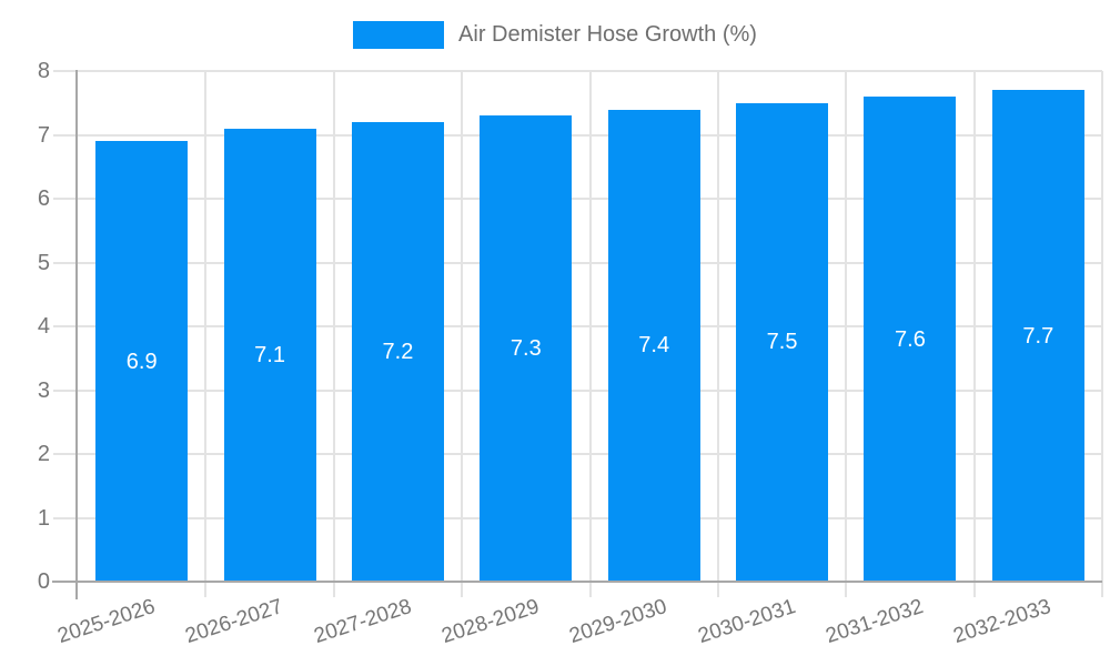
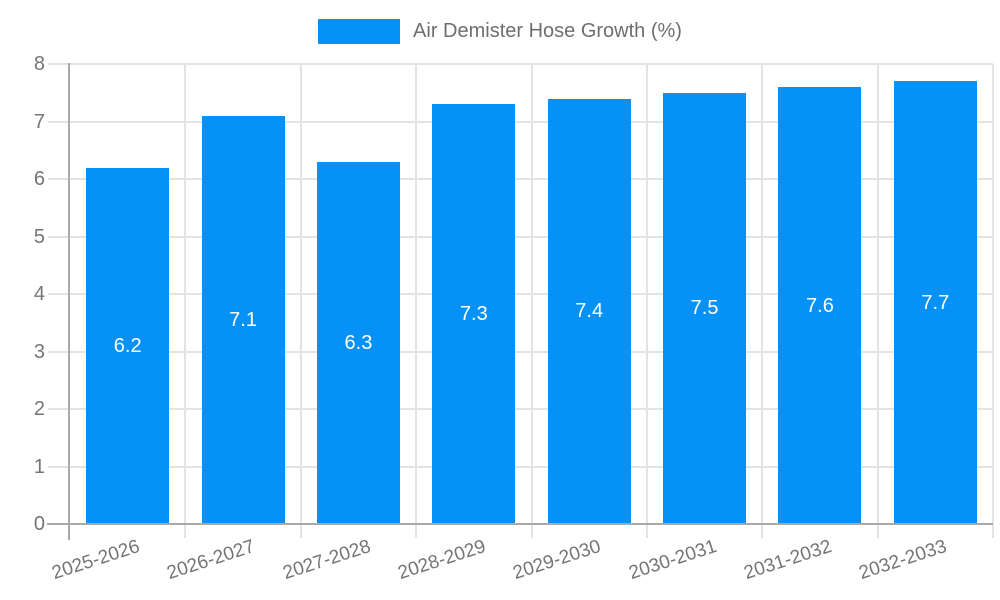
2025-2026: 6.9 -> 6.2
2027-2028: 7.2 -> 6.3
